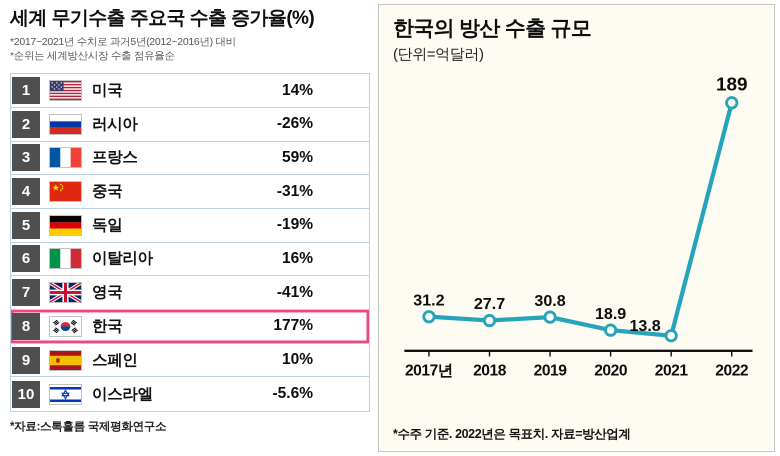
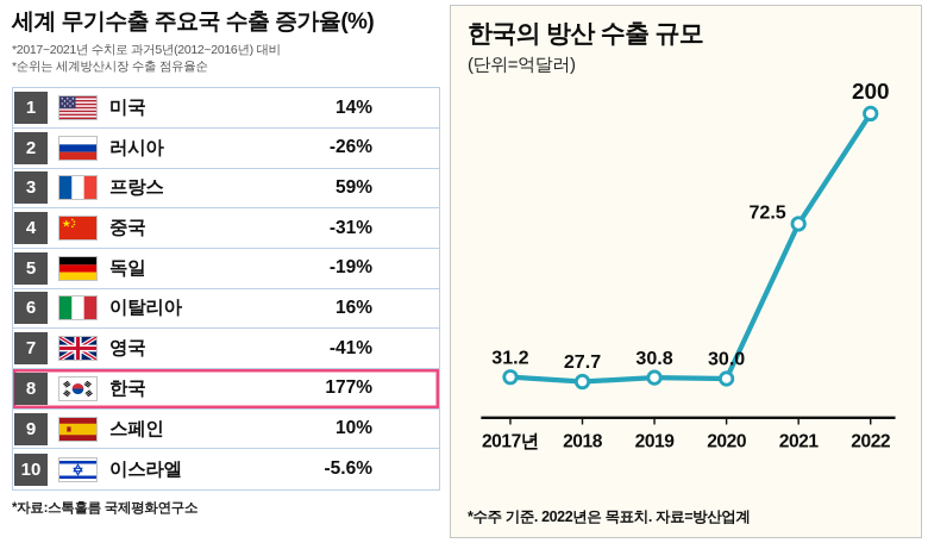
2020: 18.9 -> 30.0
2021: 13.8 -> 72.5
2022: 189 -> 200
